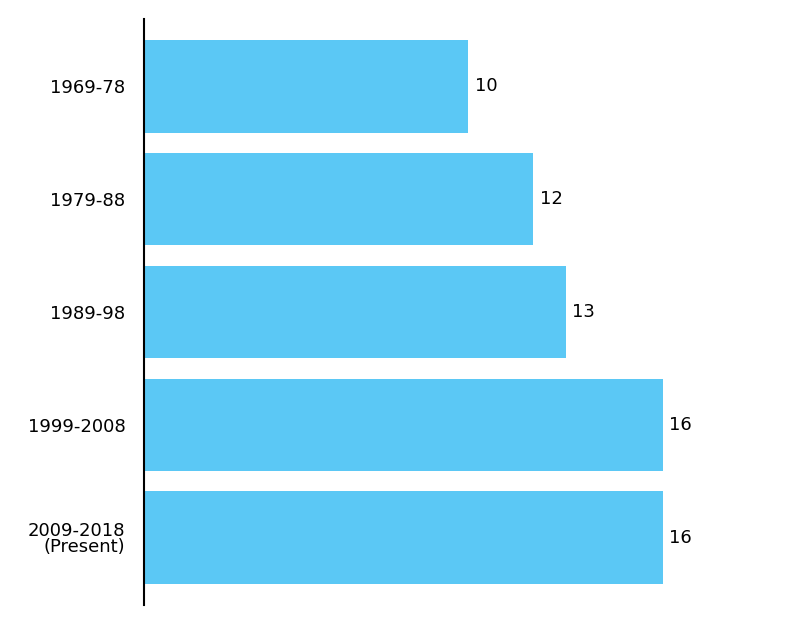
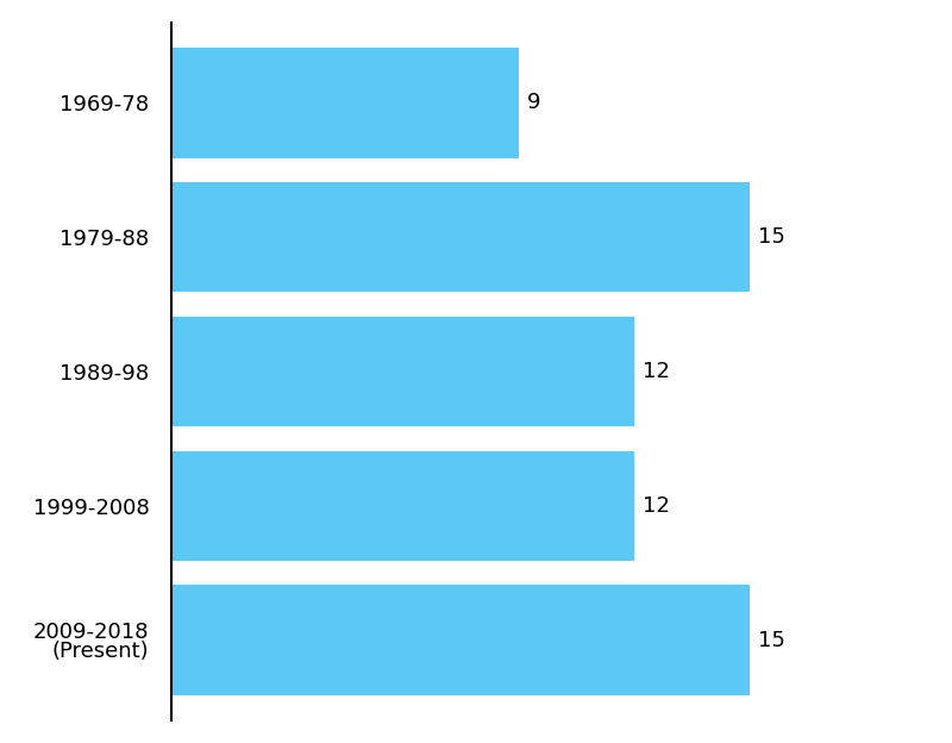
1969-78: 10 -> 9
1979-88: 12 -> 15
1989-98: 13 -> 12
1999-2008: 16 -> 12
2009-2018 (Present): 16 -> 15
